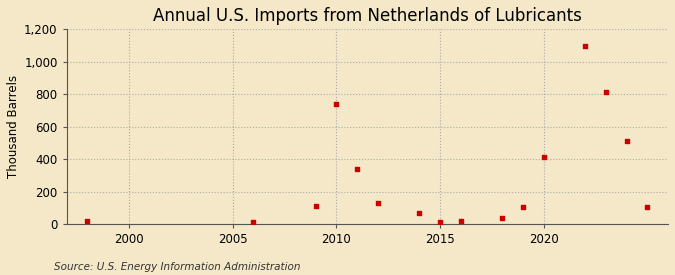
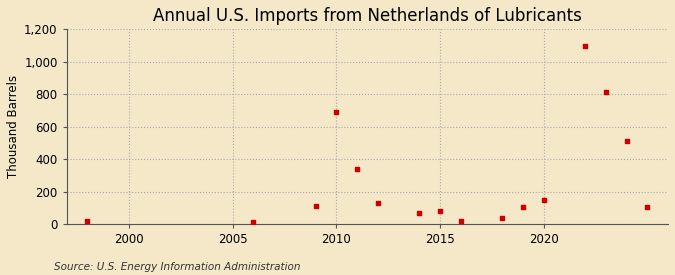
2010: 740 -> 690
2015: 10 -> 80
2020: 420 -> 150
